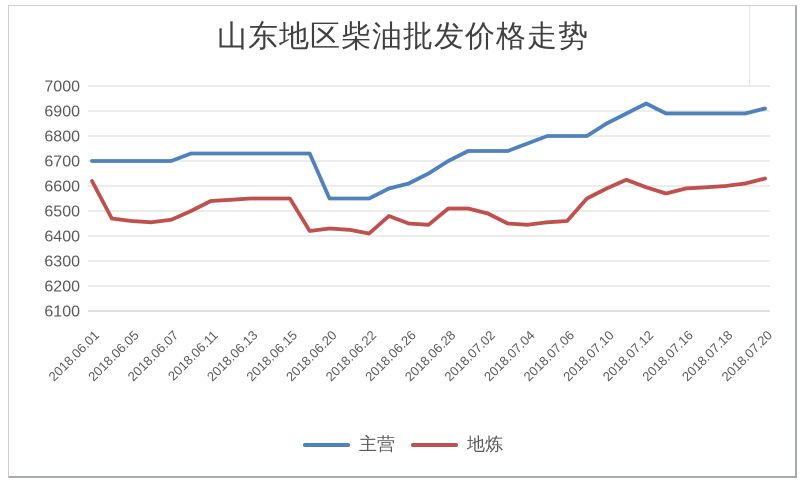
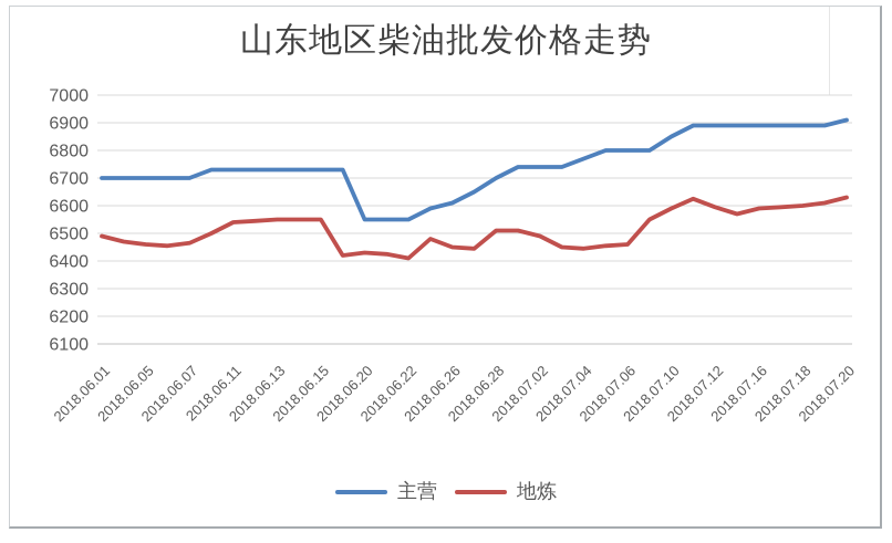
地炼/2018.06.01: 6620 -> 6490
主营/2018.07.12: 6930 -> 6890
